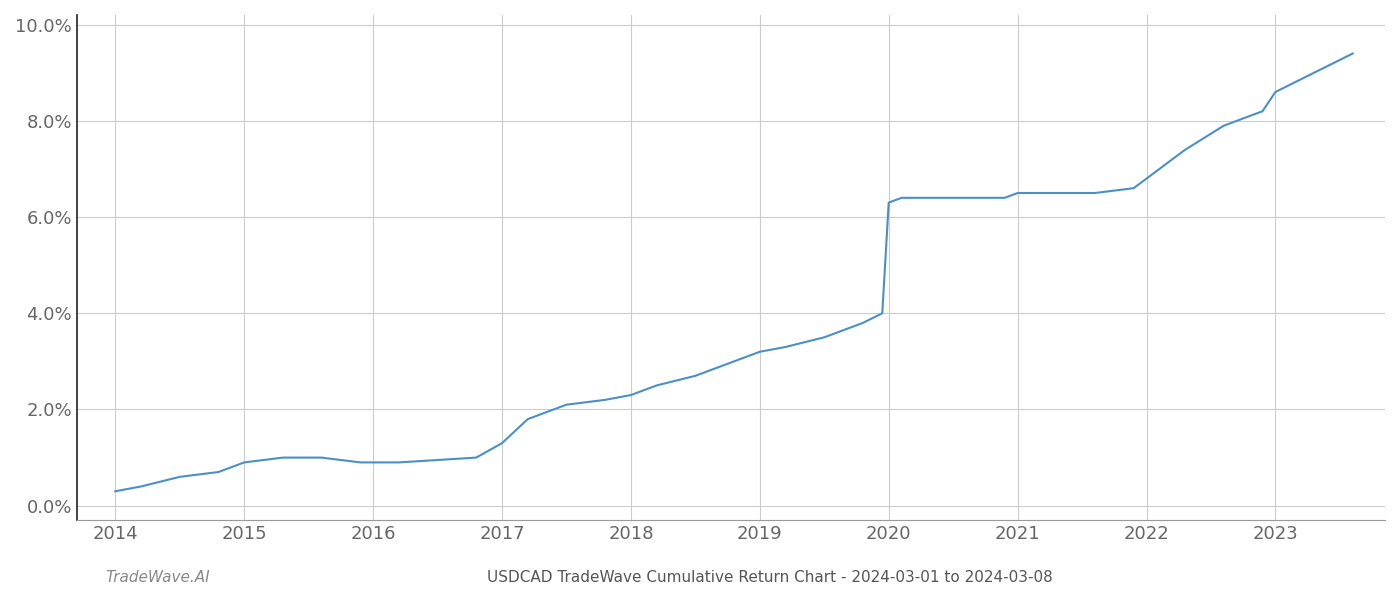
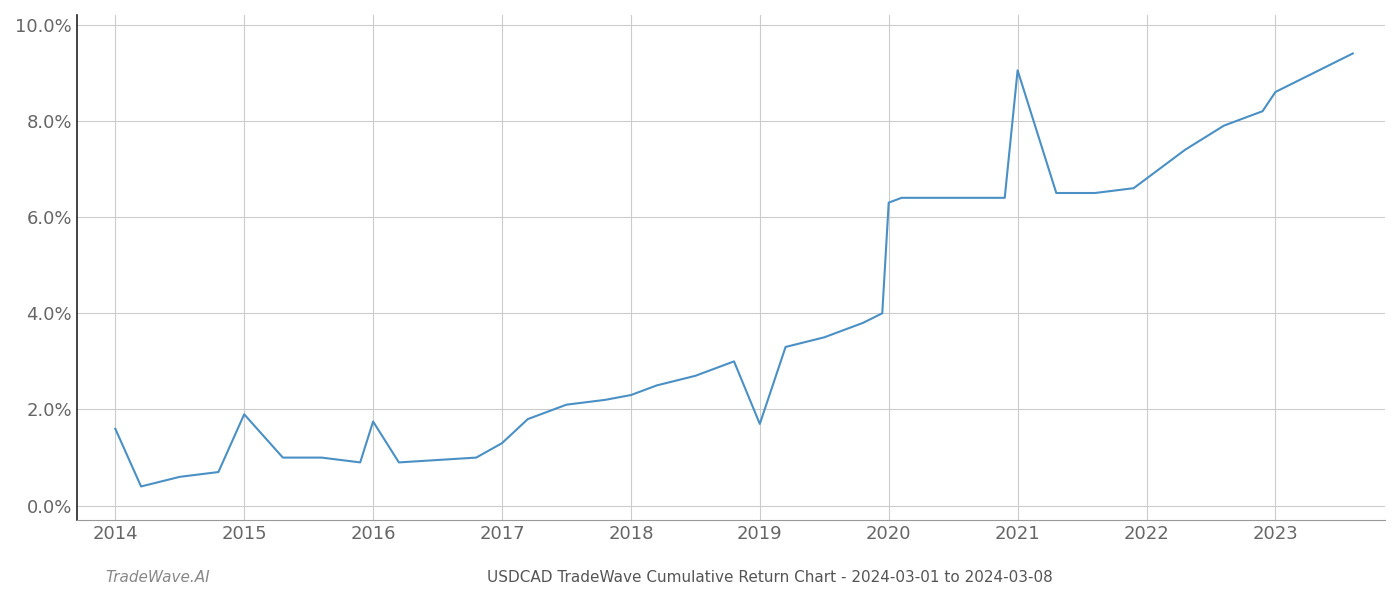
2014: 0.30% -> 1.60%
2015: 0.90% -> 1.90%
2016: 0.90% -> 1.75%
2019: 3.20% -> 1.70%
2021: 6.50% -> 9.05%
